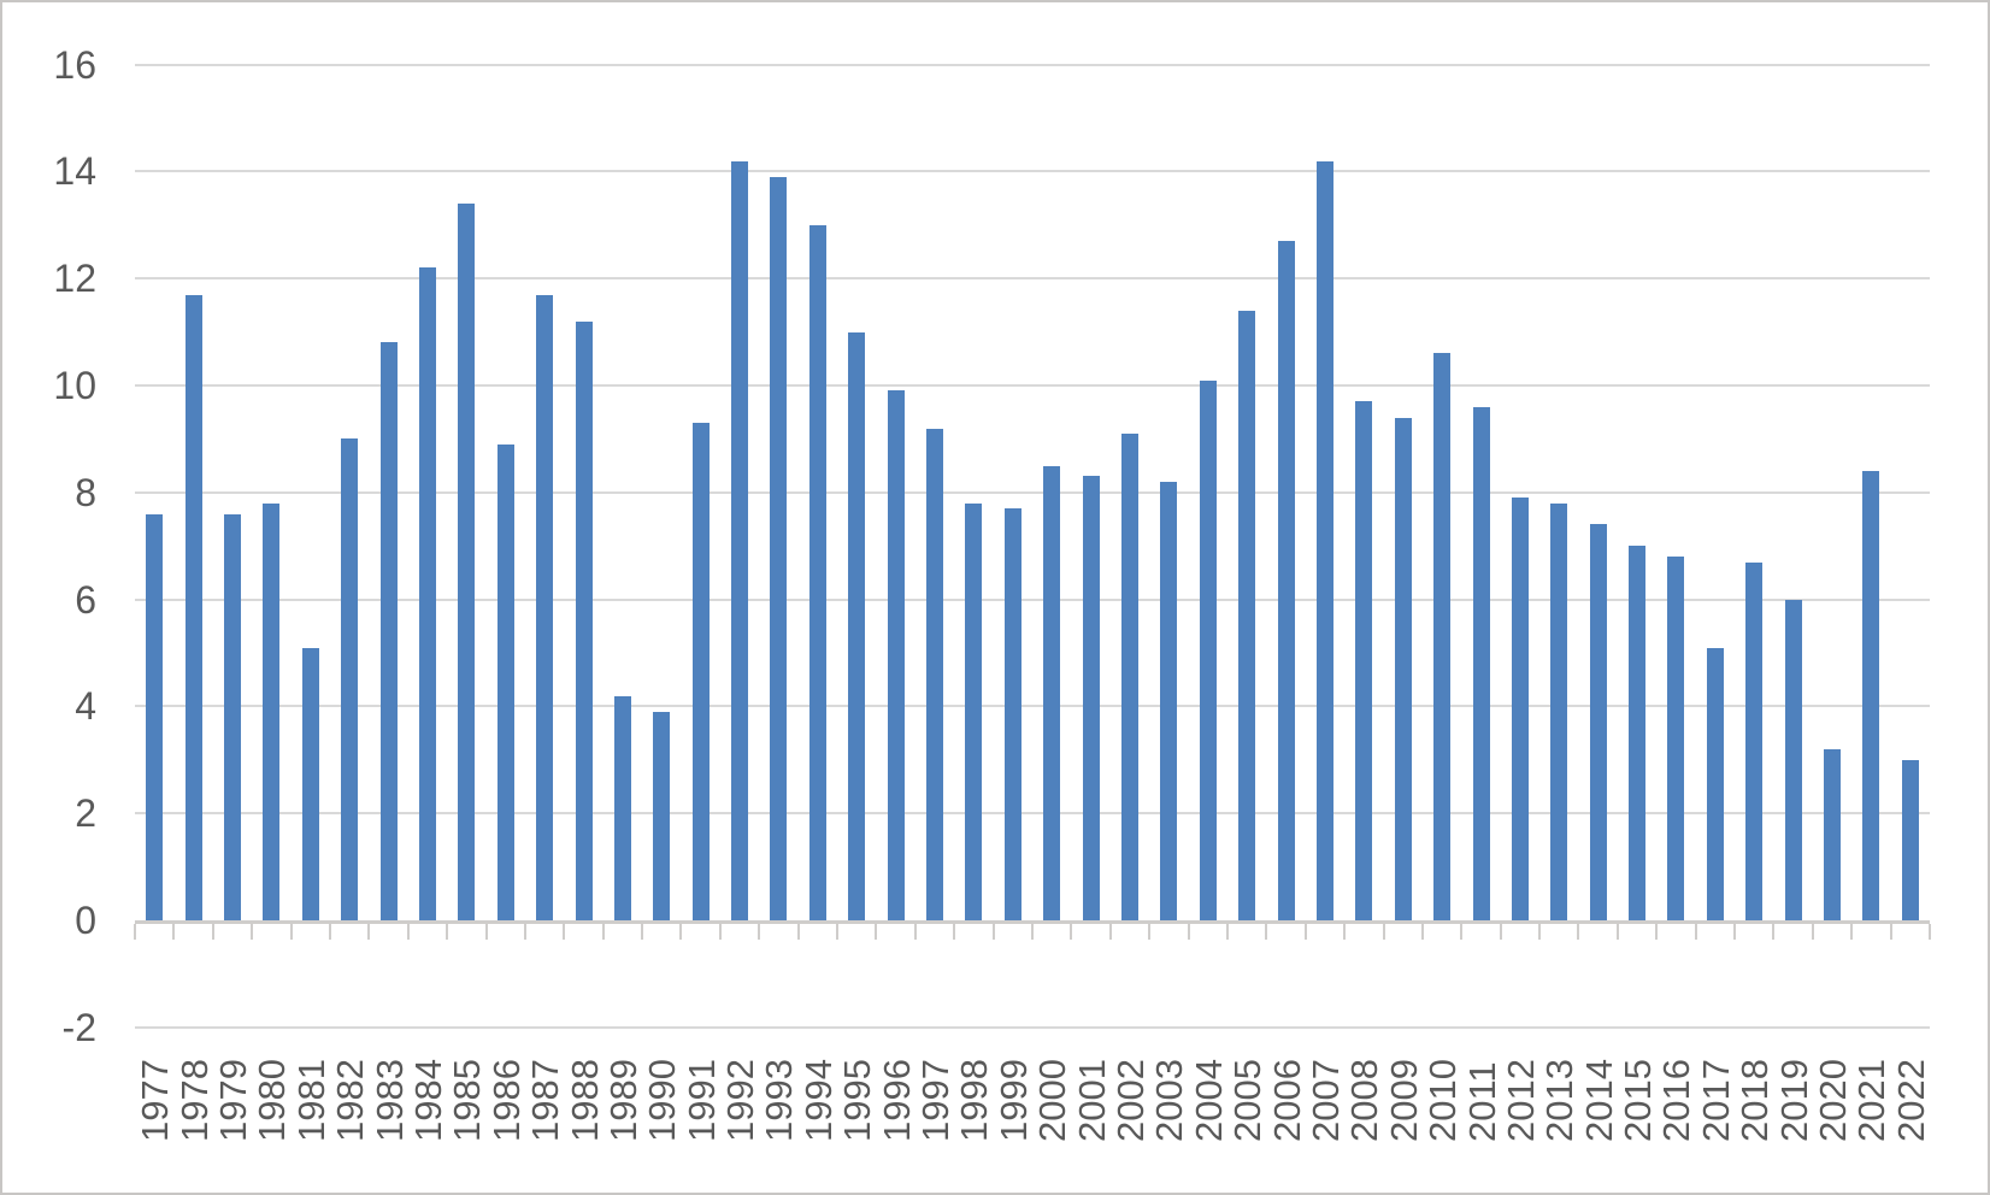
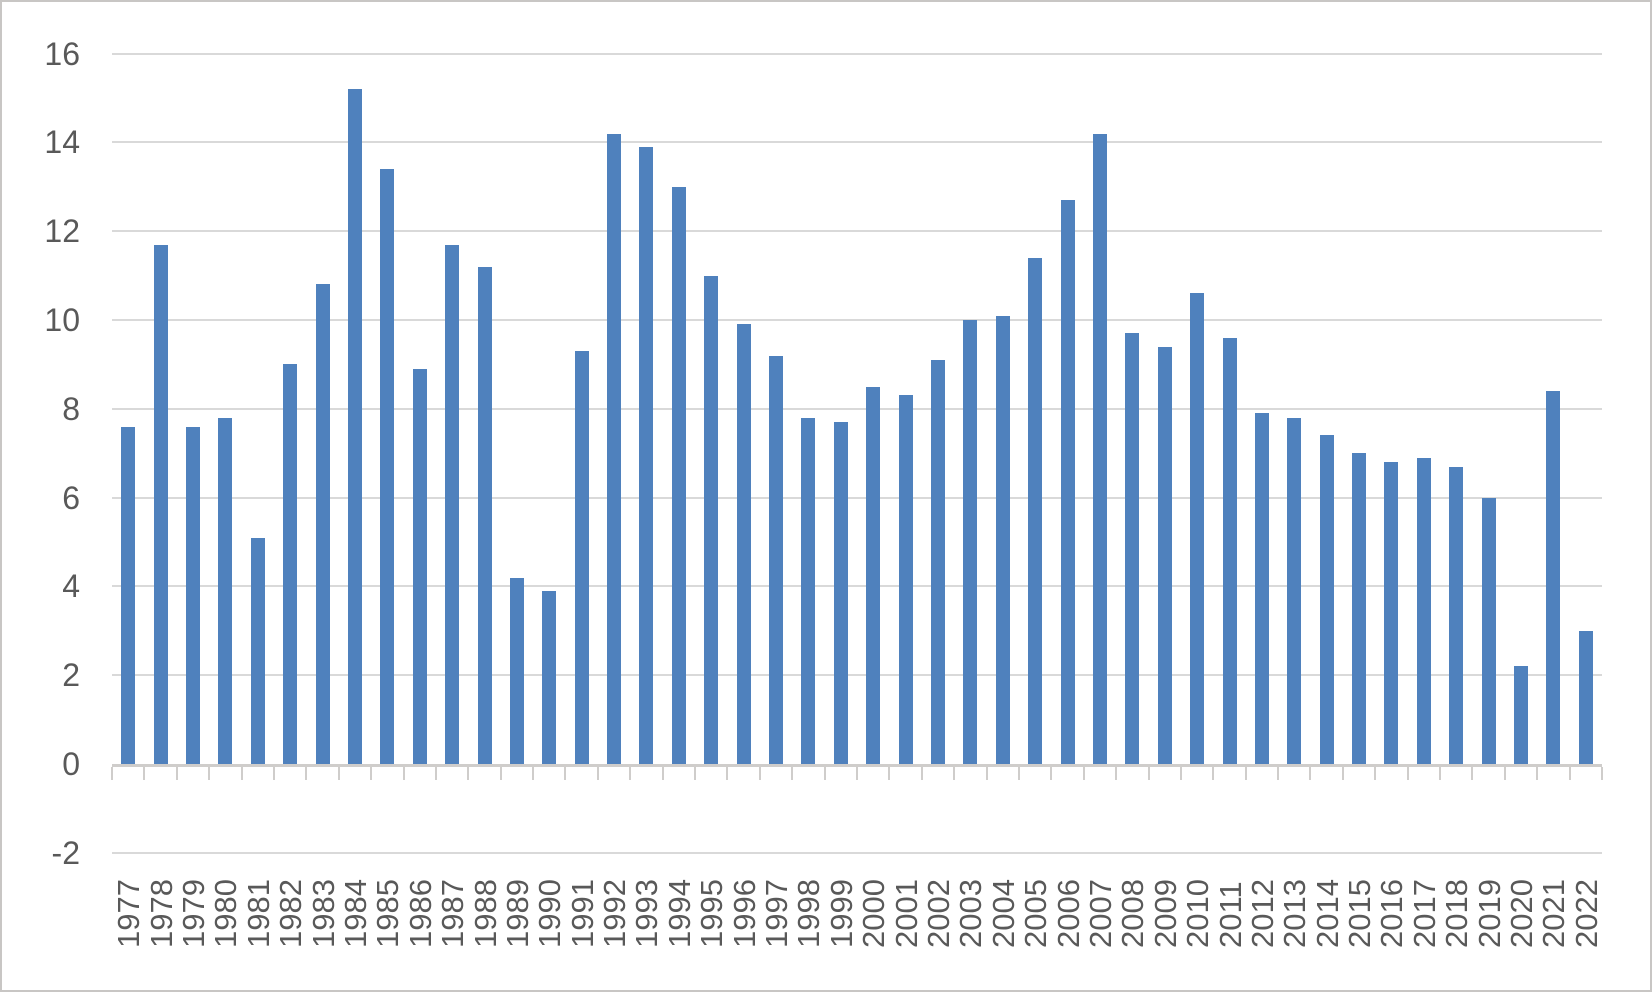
1984: 12.2 -> 15.2
2003: 8.2 -> 10.0
2017: 5.1 -> 6.9
2020: 3.2 -> 2.2
